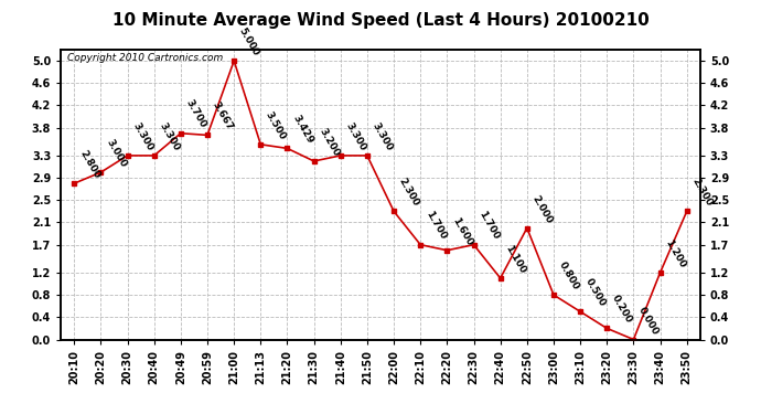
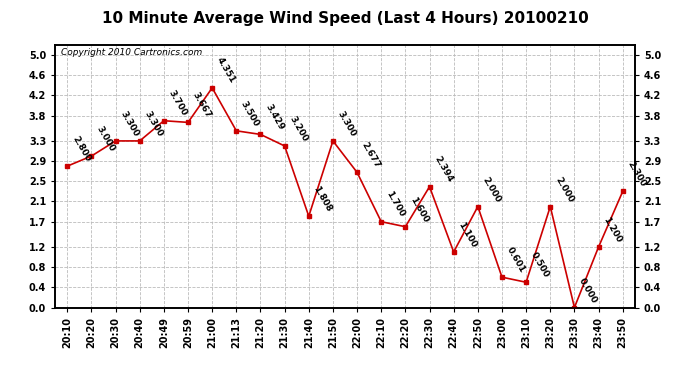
21:00: 5.000 -> 4.351
21:40: 3.300 -> 1.808
22:00: 2.300 -> 2.677
22:30: 1.700 -> 2.394
23:00: 0.800 -> 0.601
23:20: 0.200 -> 2.000
